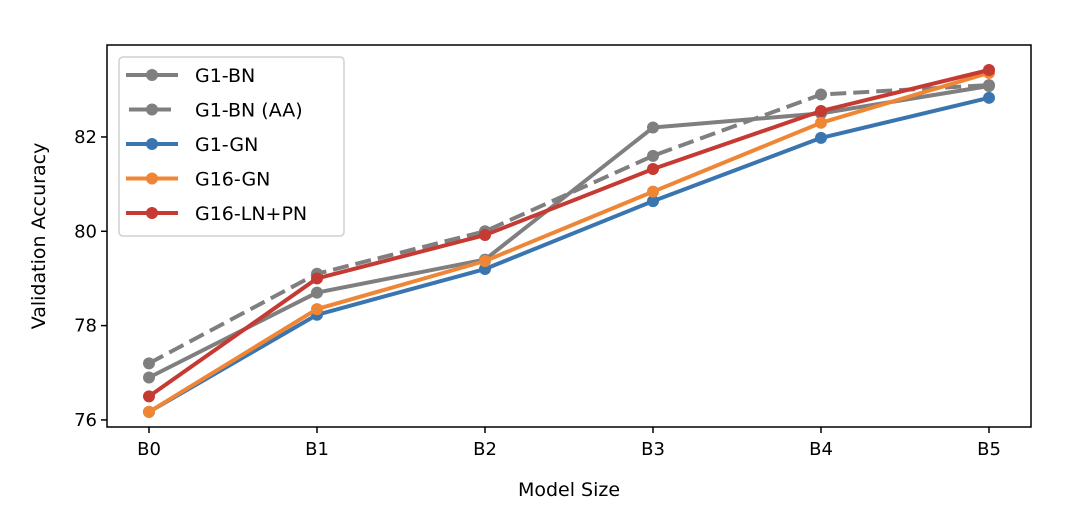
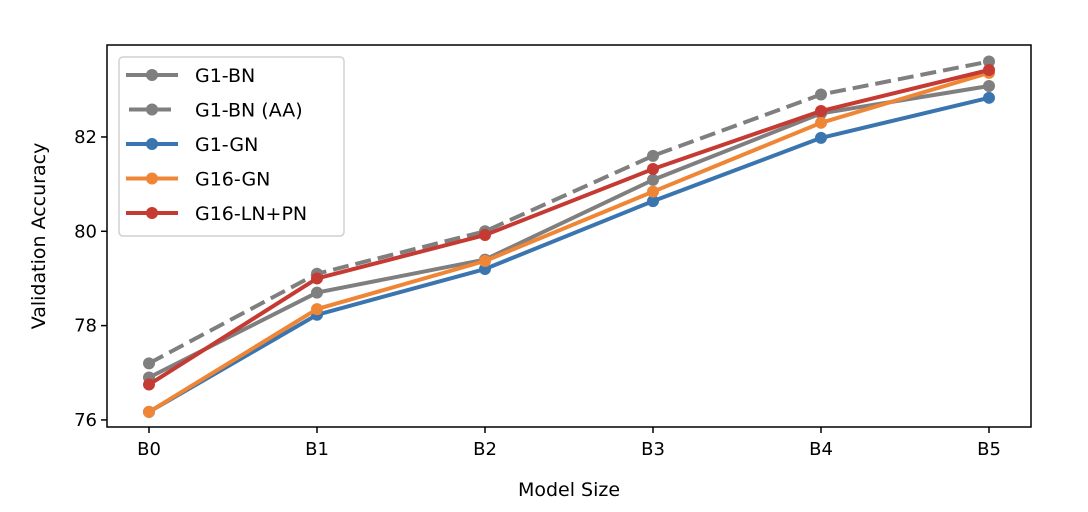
G16-LN+PN/B0: 76.5 -> 76.8
G1-BN/B3: 82.2 -> 81.1
G1-BN (AA)/B5: 83.1 -> 83.6
